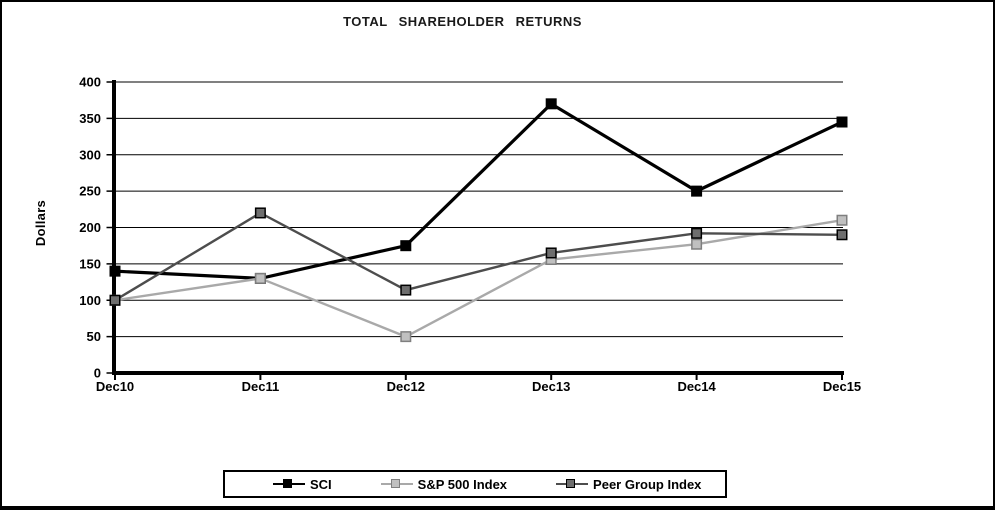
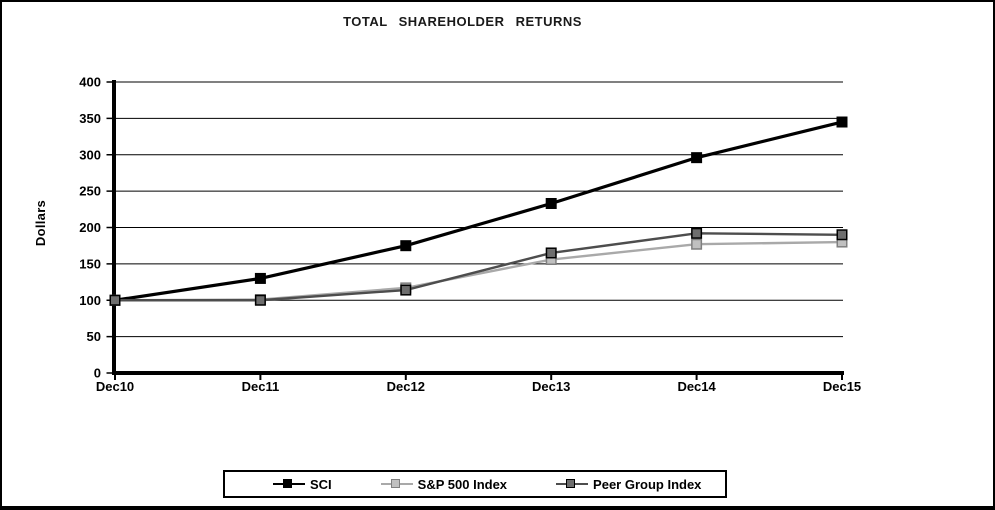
SCI/Dec10: 140 -> 100
S&P 500 Index/Dec11: 130 -> 100
Peer Group Index/Dec11: 220 -> 100
S&P 500 Index/Dec12: 50 -> 120
SCI/Dec13: 370 -> 230
SCI/Dec14: 250 -> 300
S&P 500 Index/Dec15: 210 -> 180
